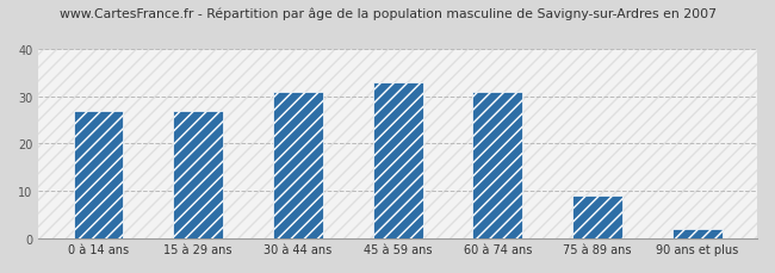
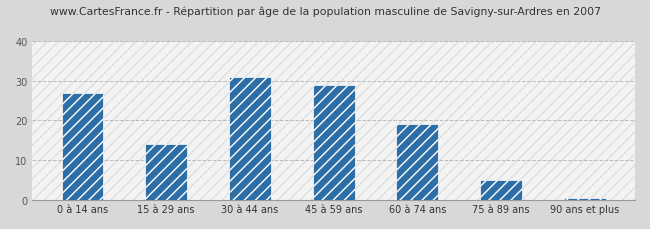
15 à 29 ans: 27.0 -> 14.0
45 à 59 ans: 33.0 -> 29.0
60 à 74 ans: 31.0 -> 19.0
75 à 89 ans: 9.0 -> 5.0
90 ans et plus: 2.0 -> 0.5
